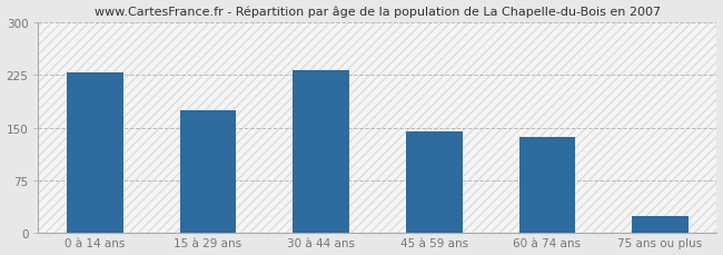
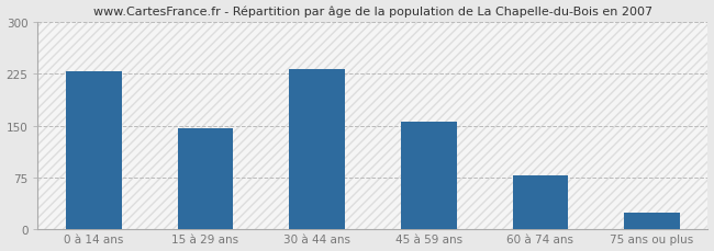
15 à 29 ans: 174 -> 147
45 à 59 ans: 144 -> 155
60 à 74 ans: 136 -> 78
